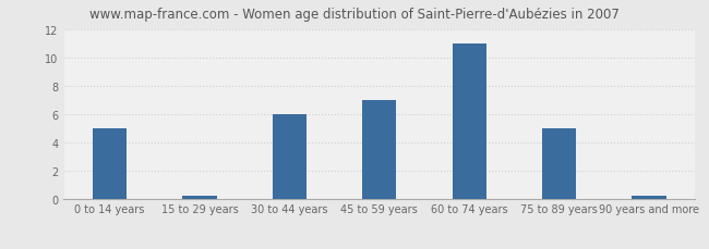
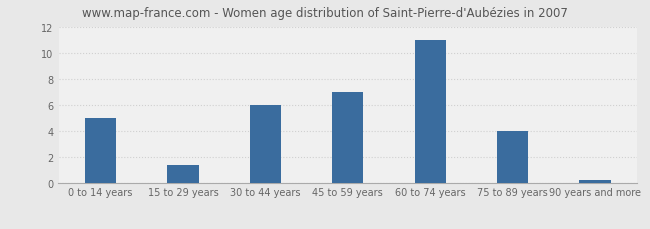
15 to 29 years: 0.2 -> 1.4
75 to 89 years: 5.0 -> 4.0
